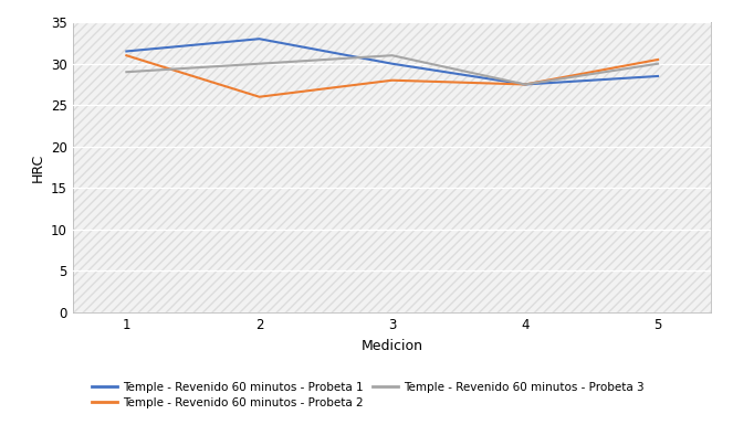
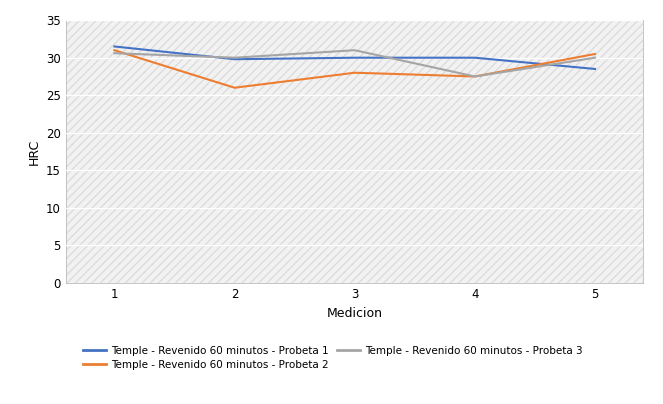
Temple - Revenido 60 minutos - Probeta 3/1: 29.0 -> 30.6
Temple - Revenido 60 minutos - Probeta 1/2: 33.0 -> 29.8
Temple - Revenido 60 minutos - Probeta 1/4: 27.5 -> 30.0
